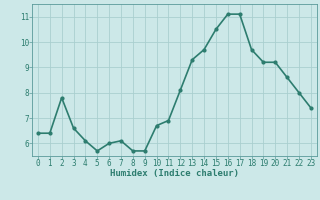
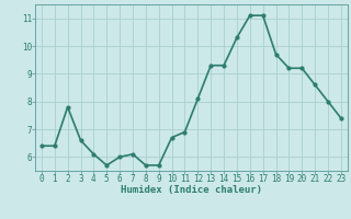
14: 9.7 -> 9.3
15: 10.5 -> 10.3
